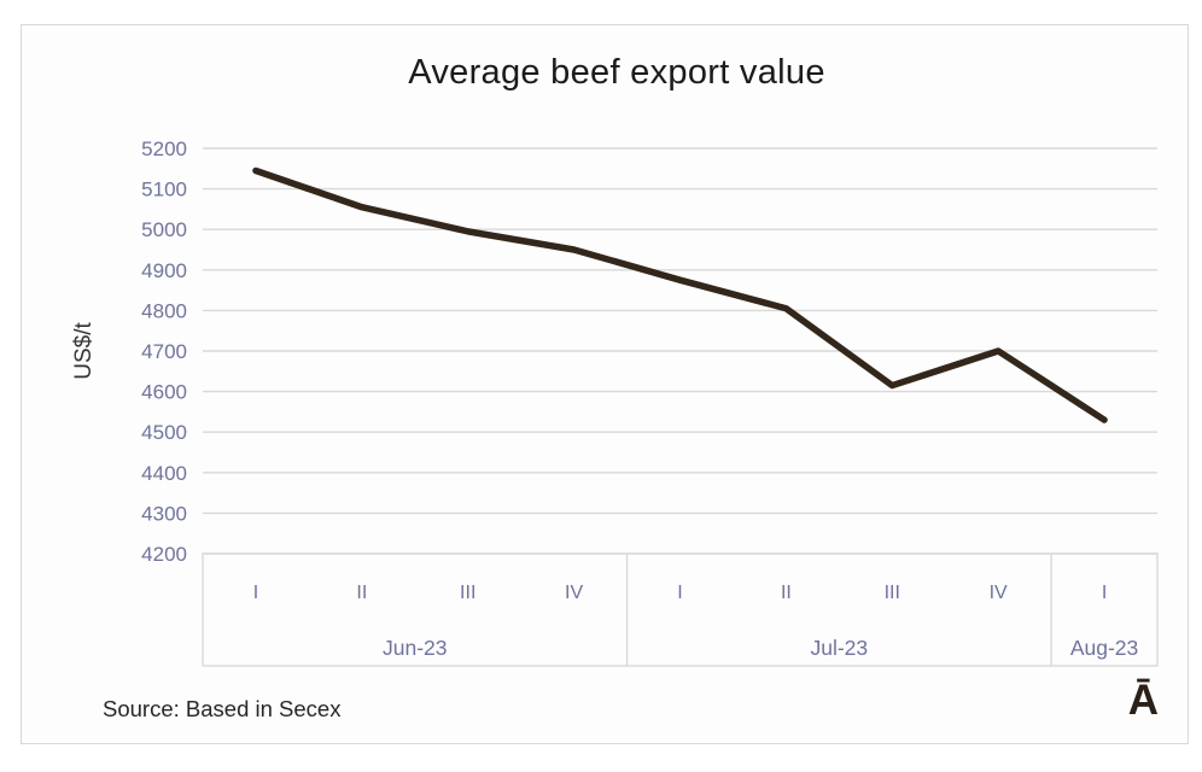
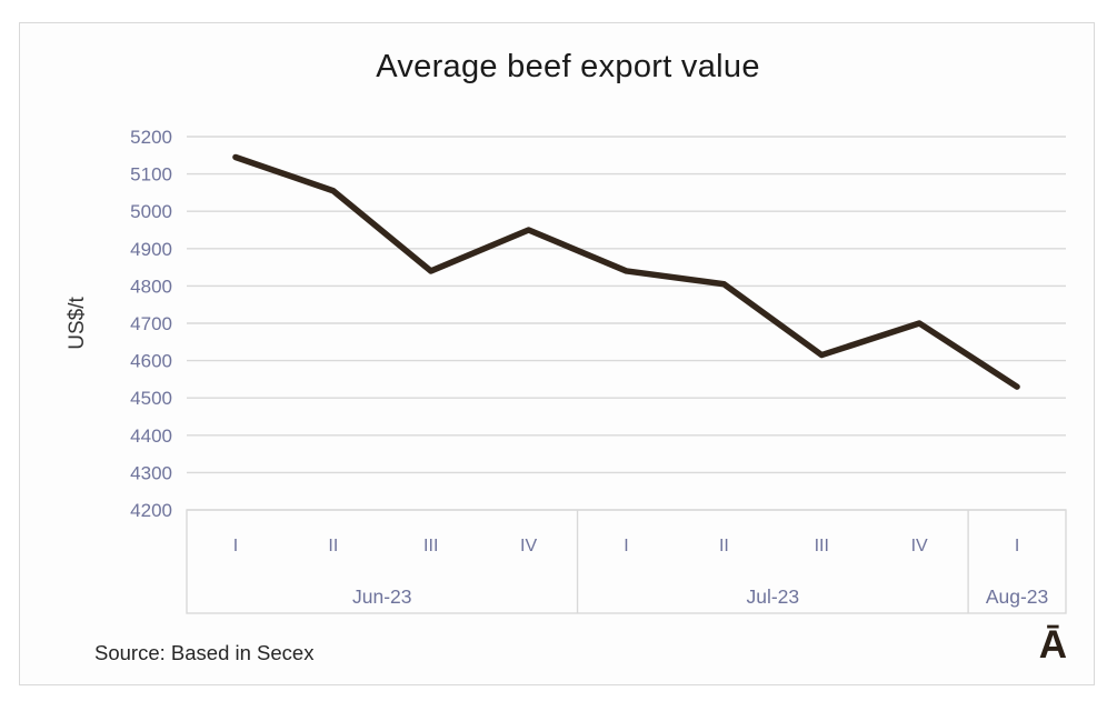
Jun-23 III: 5000 -> 4840
Jul-23 I: 4880 -> 4840
